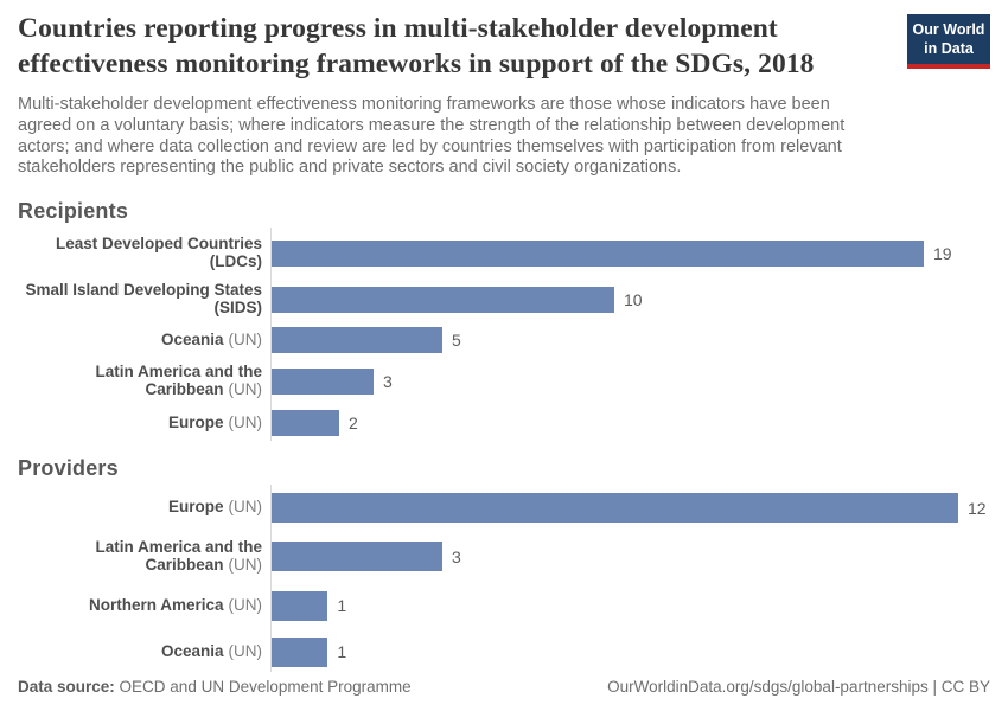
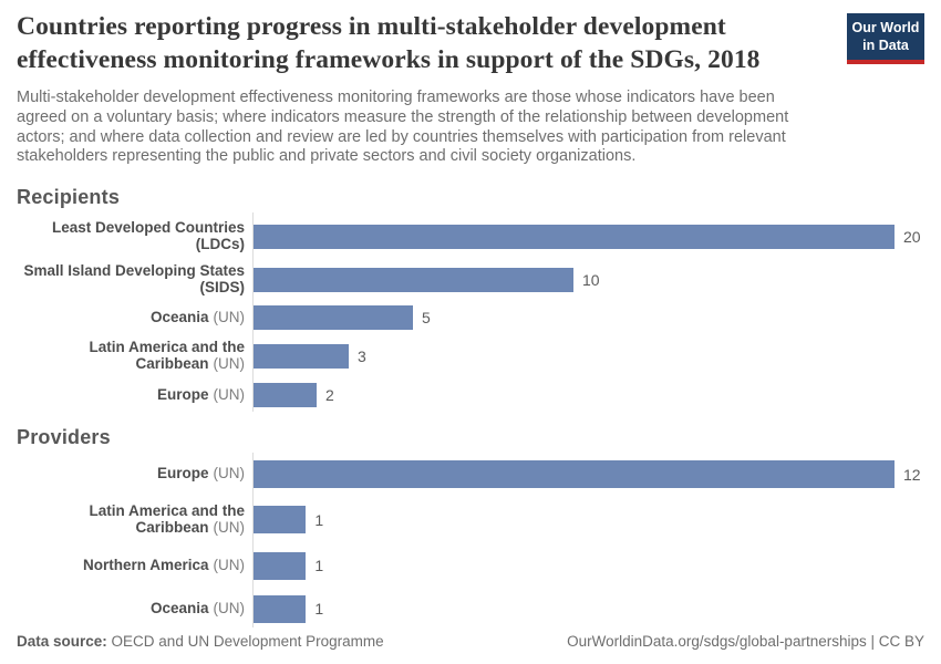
Recipients/Least Developed Countries (LDCs): 19 -> 20
Providers/Latin America and the Caribbean (UN): 3 -> 1
